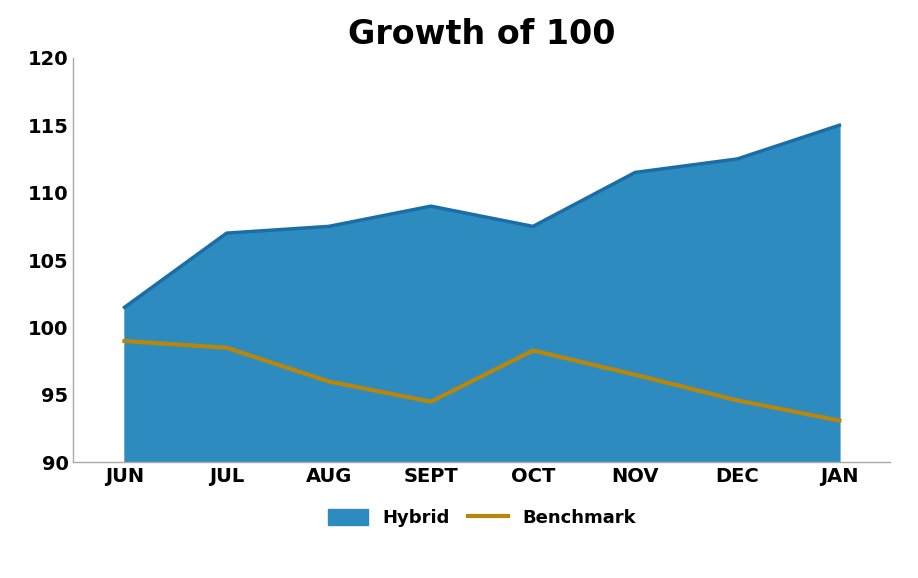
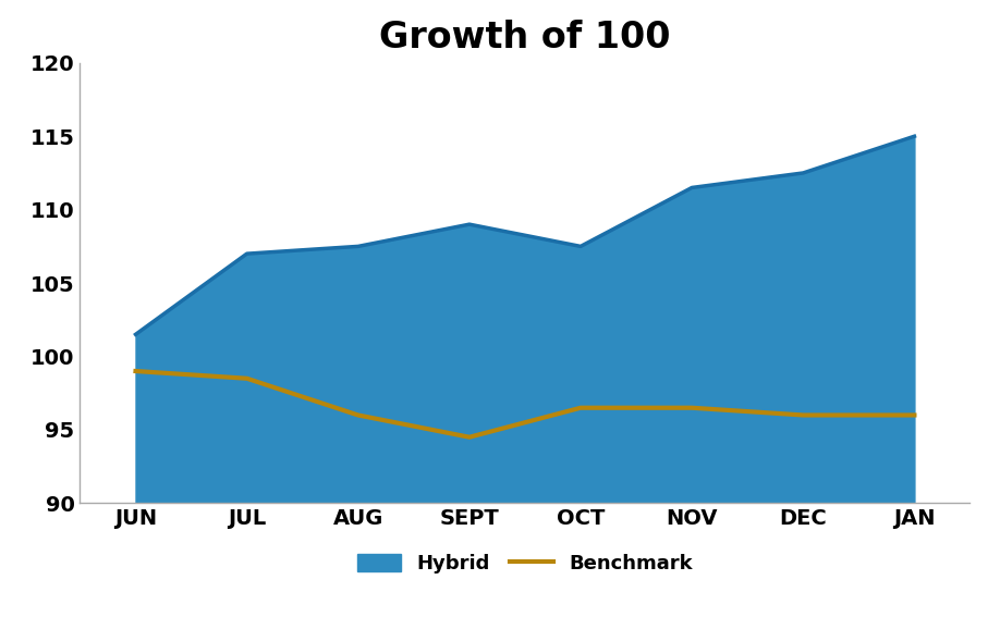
Benchmark/OCT: 98.3 -> 96.5
Benchmark/DEC: 94.6 -> 96.0
Benchmark/JAN: 93.1 -> 96.0
